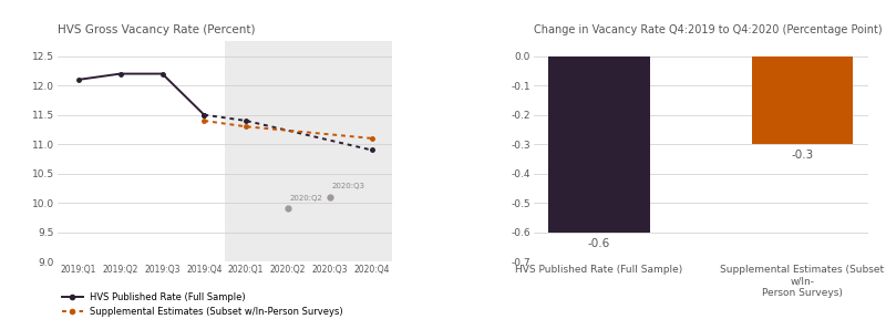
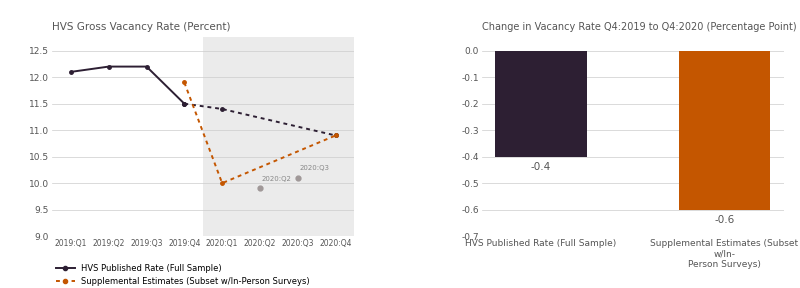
HVS Gross Vacancy Rate (Percent)/Supplemental Estimates (Subset w/In-Person Surveys)/2019:Q4: 11.4 -> 11.9
HVS Gross Vacancy Rate (Percent)/Supplemental Estimates (Subset w/In-Person Surveys)/2020:Q1: 11.3 -> 10.0
HVS Gross Vacancy Rate (Percent)/Supplemental Estimates (Subset w/In-Person Surveys)/2020:Q4: 11.1 -> 10.9
Change in Vacancy Rate Q4:2019 to Q4:2020 (Percentage Point)/HVS Published Rate (Full Sample): -0.6 -> -0.4
Change in Vacancy Rate Q4:2019 to Q4:2020 (Percentage Point)/Supplemental Estimates (Subset w/In- Person Surveys): -0.3 -> -0.6
